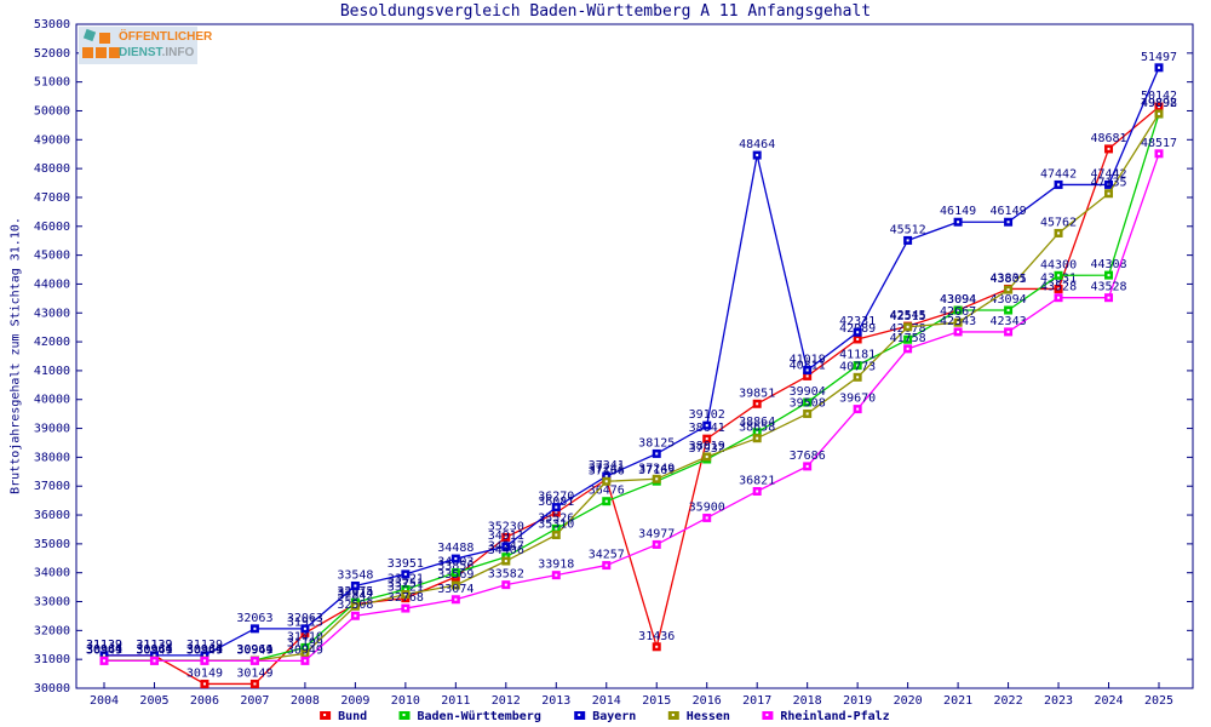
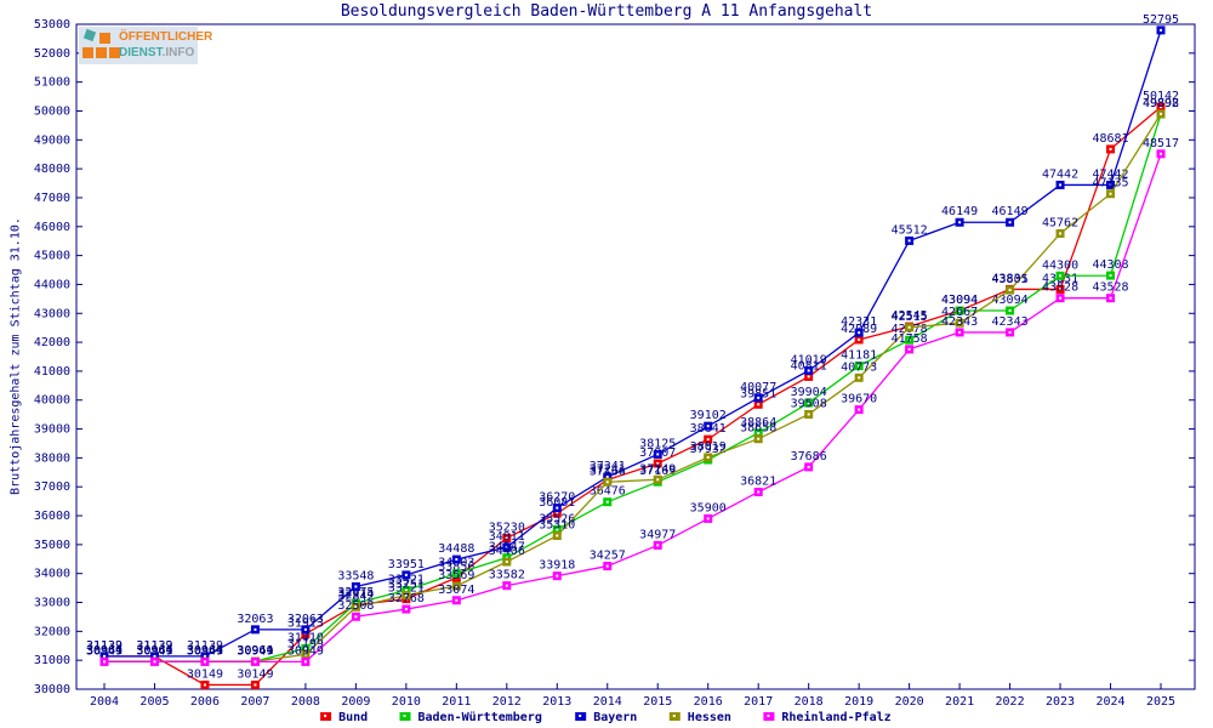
Bund/2015: 31436 -> 37807
Bayern/2017: 48464 -> 40077
Bayern/2025: 51497 -> 52795
